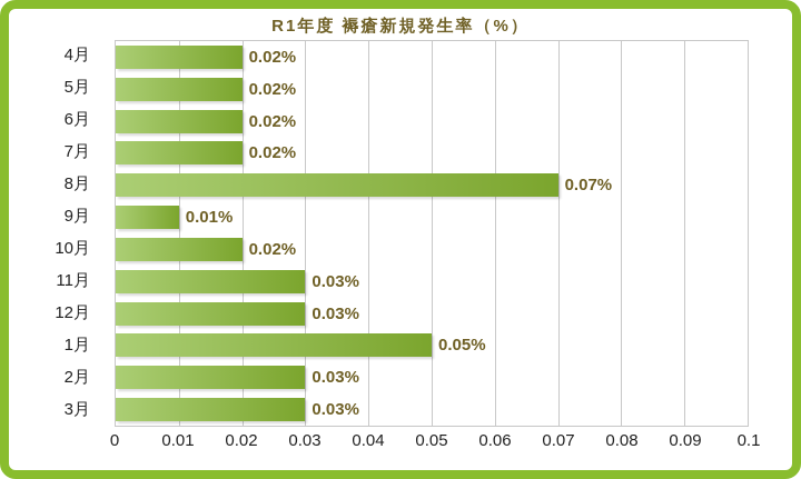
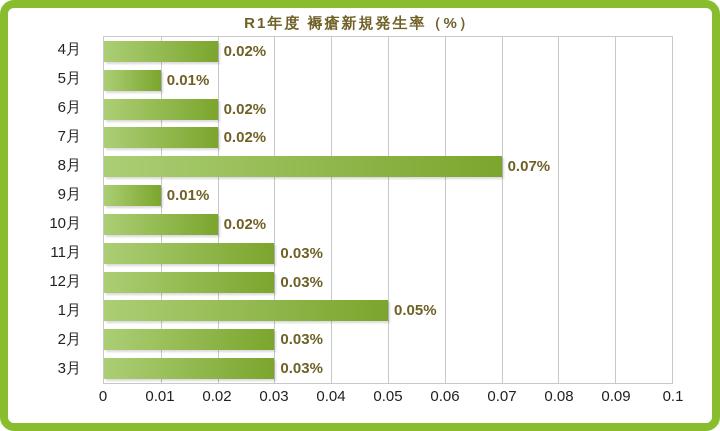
5月: 0.02% -> 0.01%
